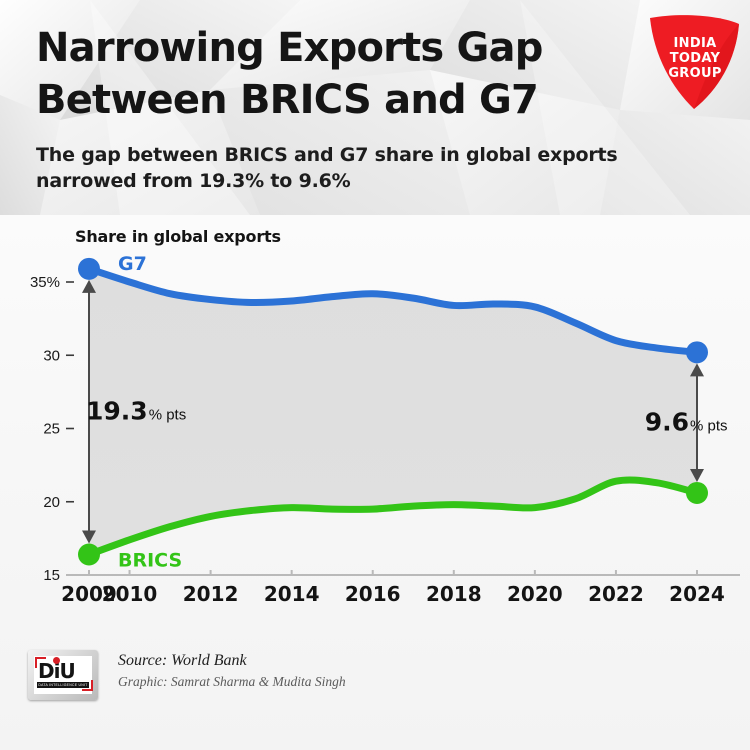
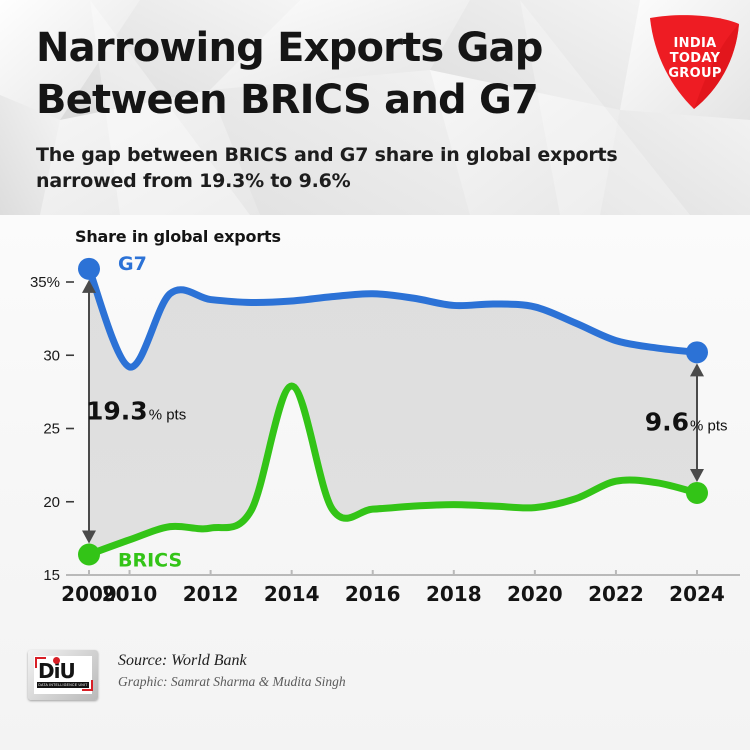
G7/2010: 35.0% -> 29.2%
BRICS/2012: 19.0% -> 18.2%
BRICS/2014: 19.6% -> 27.9%
